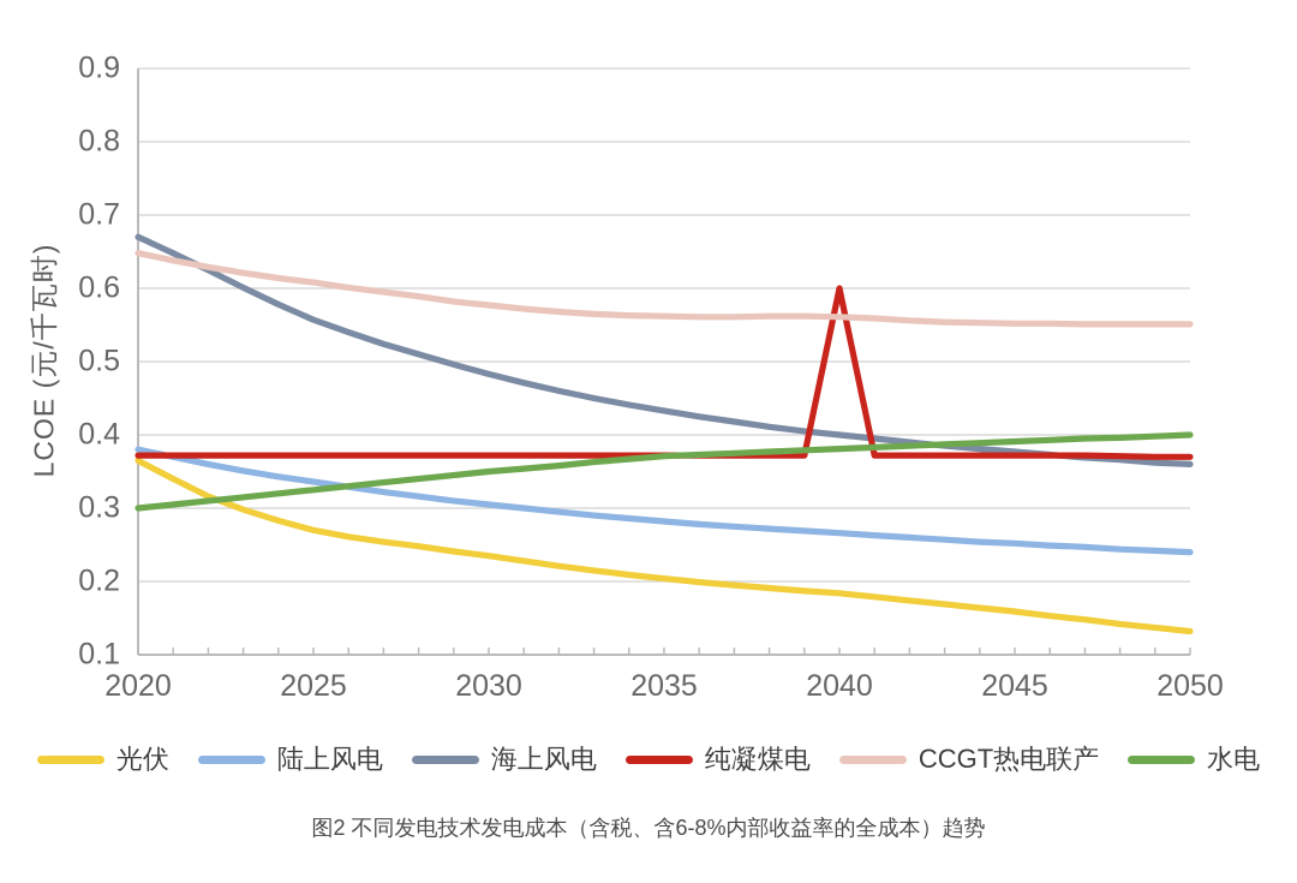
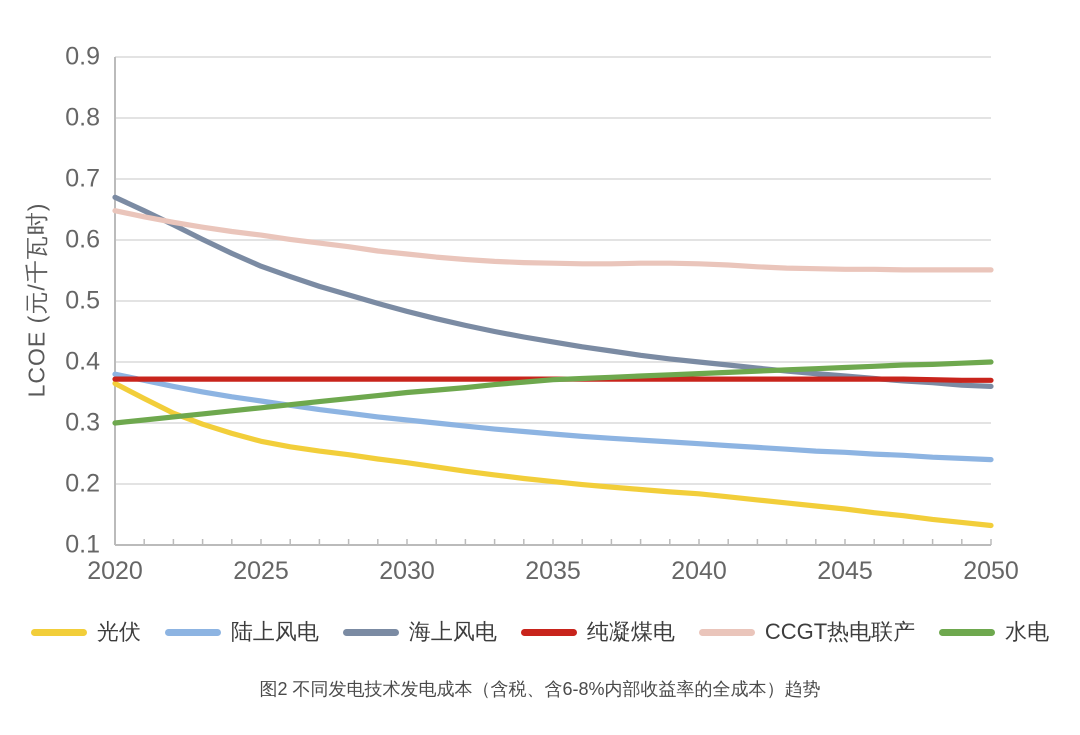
纯凝煤电/2040: 0.60 -> 0.37
